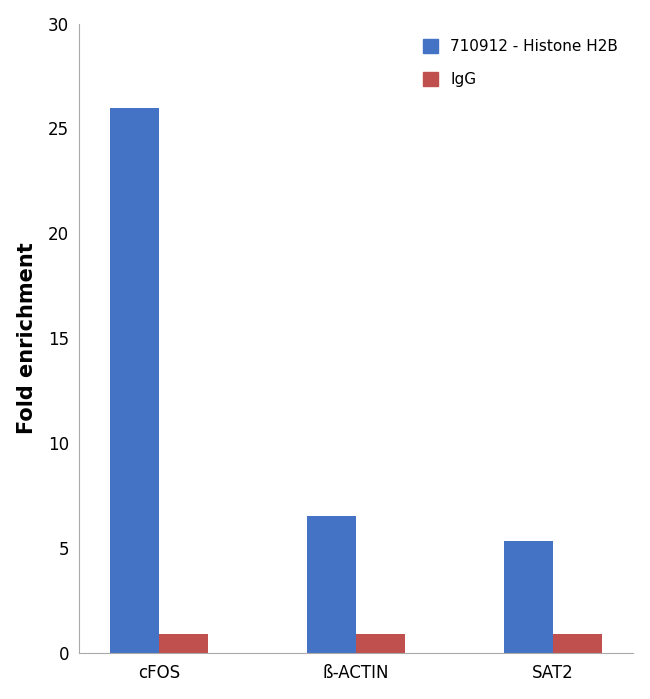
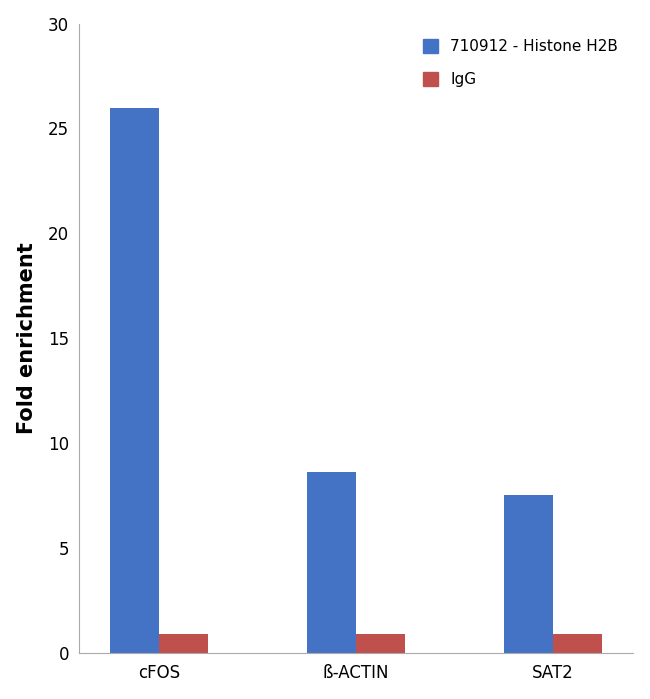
710912 - Histone H2B/ß-ACTIN: 6.5 -> 8.6
710912 - Histone H2B/SAT2: 5.3 -> 7.5
